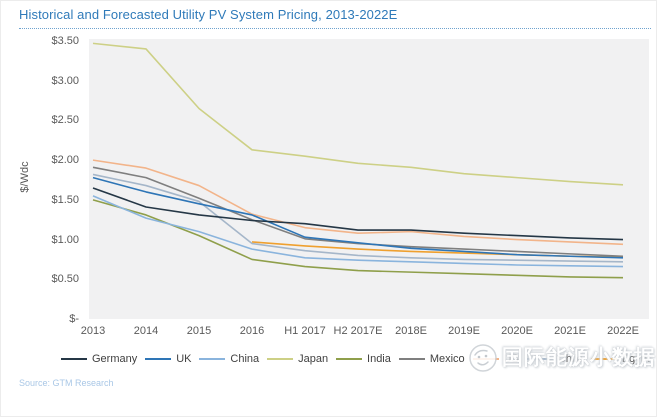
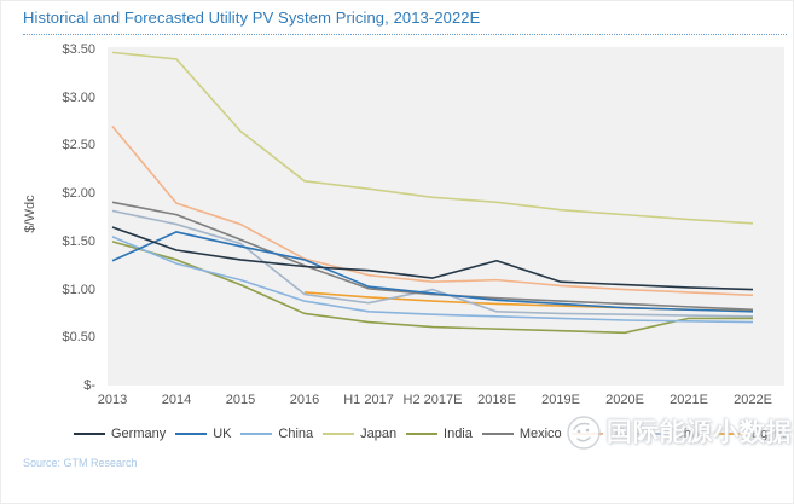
UK/2013: $1.8 -> $1.3
US/2013: $2.0 -> $2.7
Chile/H2 2017E: $0.8 -> $1.0
Germany/2018E: $1.1 -> $1.3
India/2021E: $0.5 -> $0.7
India/2022E: $0.5 -> $0.7
